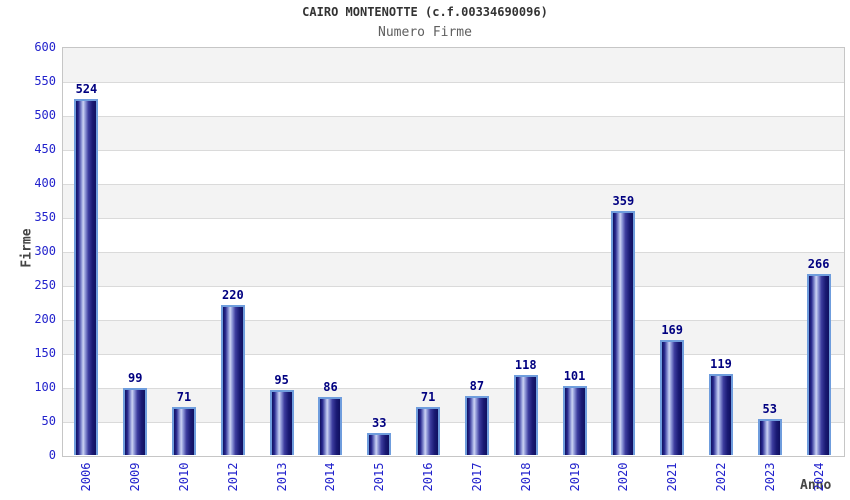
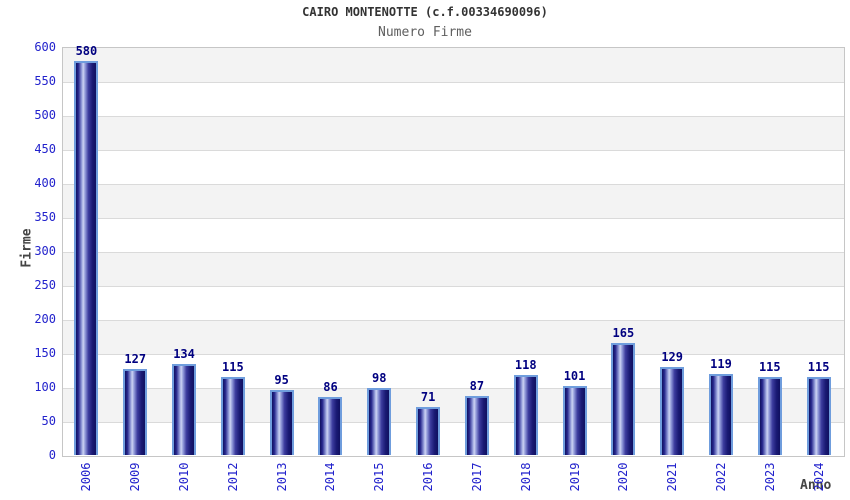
2006: 524 -> 580
2009: 99 -> 127
2010: 71 -> 134
2012: 220 -> 115
2015: 33 -> 98
2020: 359 -> 165
2021: 169 -> 129
2023: 53 -> 115
2024: 266 -> 115
